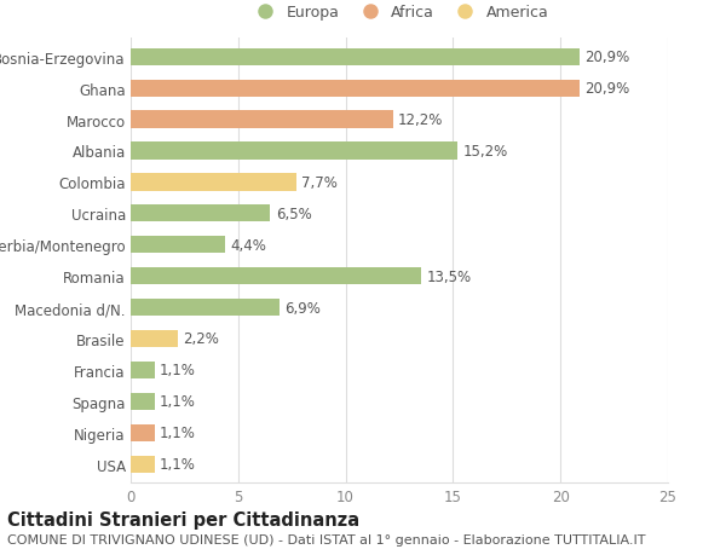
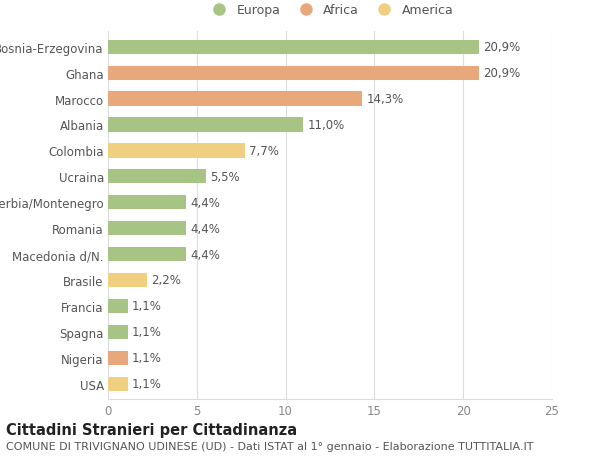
Marocco: 12,2% -> 14,3%
Albania: 15,2% -> 11,0%
Ucraina: 6,5% -> 5,5%
Romania: 13,5% -> 4,4%
Macedonia d/N.: 6,9% -> 4,4%
